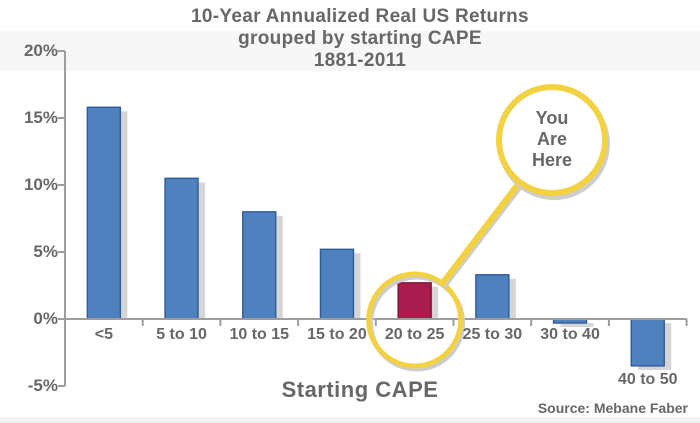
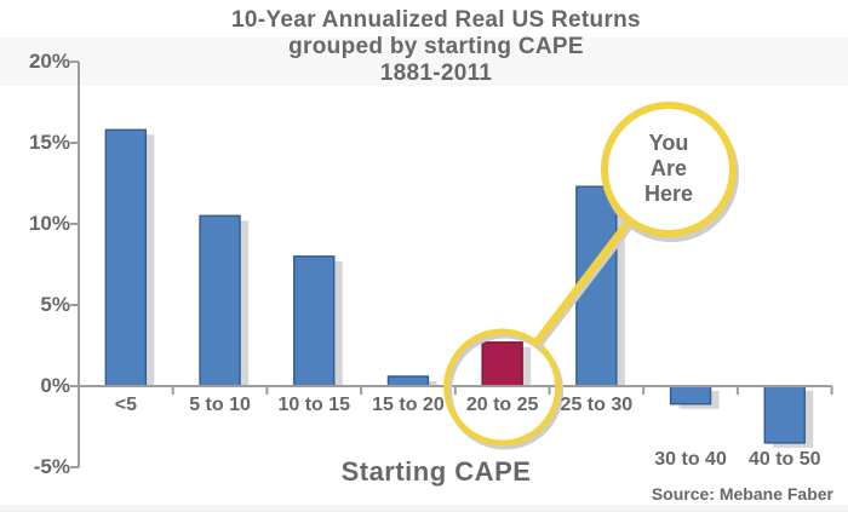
15 to 20: 5.2% -> 0.6%
25 to 30: 3.3% -> 12.3%
30 to 40: -0.3% -> -1.1%
